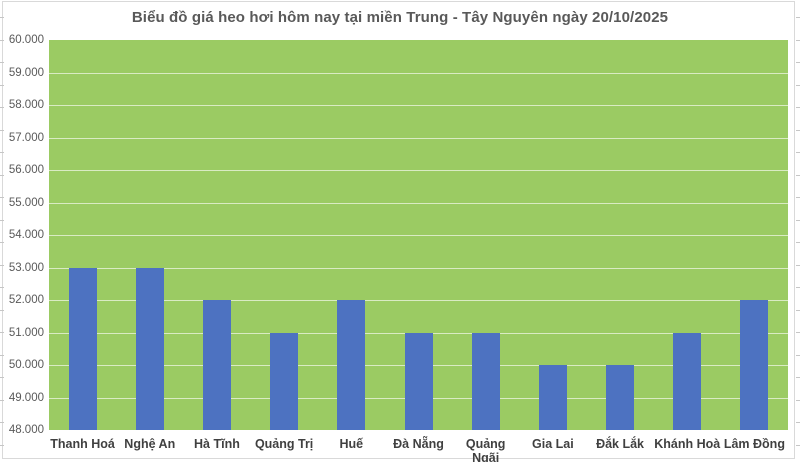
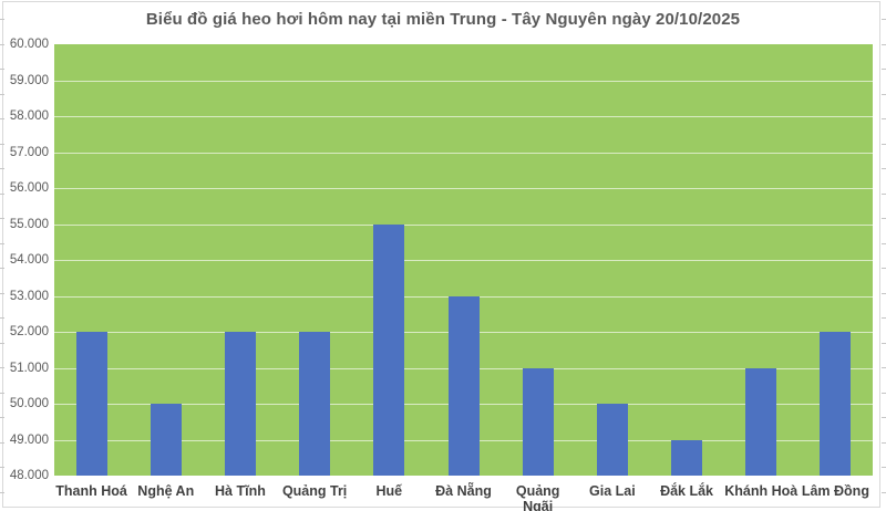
Thanh Hoá: 53000 -> 52000
Nghệ An: 53000 -> 50000
Quảng Trị: 51000 -> 52000
Huế: 52000 -> 55000
Đà Nẵng: 51000 -> 53000
Đắk Lắk: 50000 -> 49000
